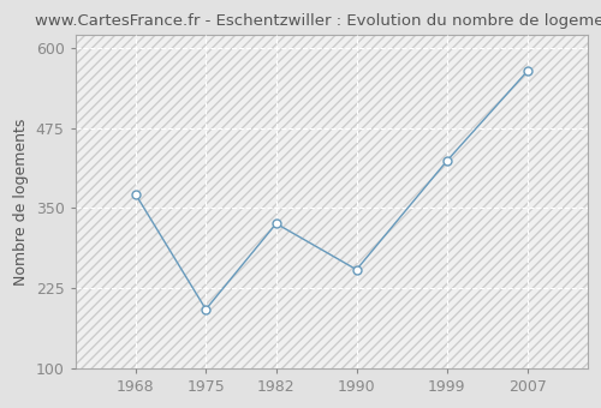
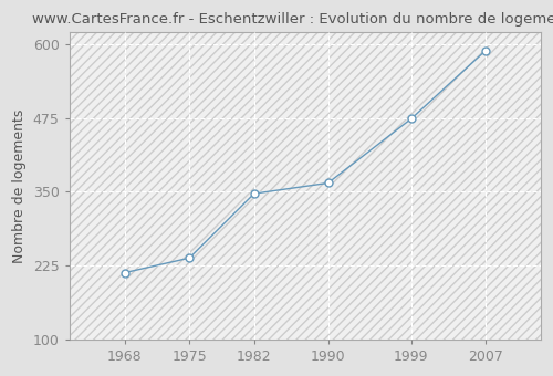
1968: 372 -> 213
1975: 192 -> 238
1982: 326 -> 347
1990: 254 -> 365
1999: 424 -> 474
2007: 564 -> 589
